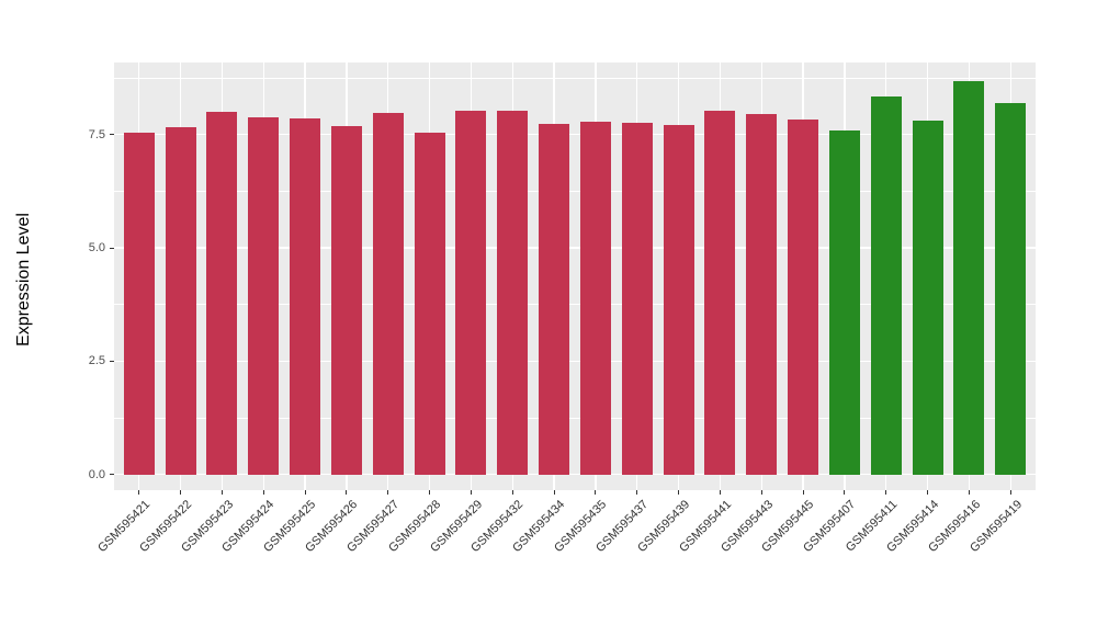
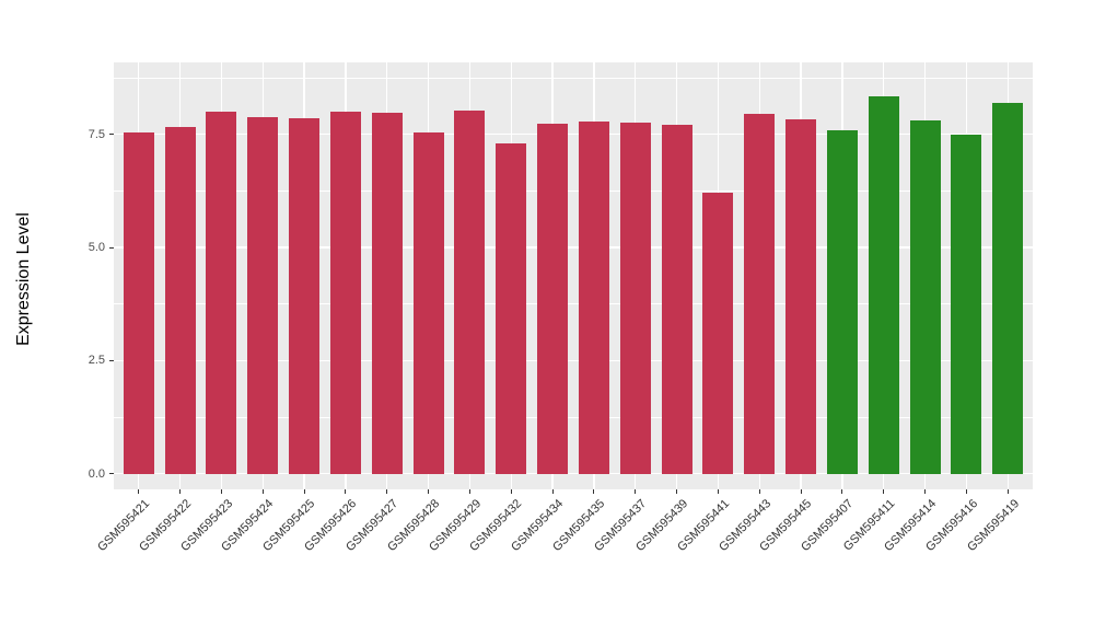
GSM595426: 7.7 -> 8.0
GSM595432: 8.0 -> 7.3
GSM595441: 8.0 -> 6.2
GSM595416: 8.7 -> 7.5
